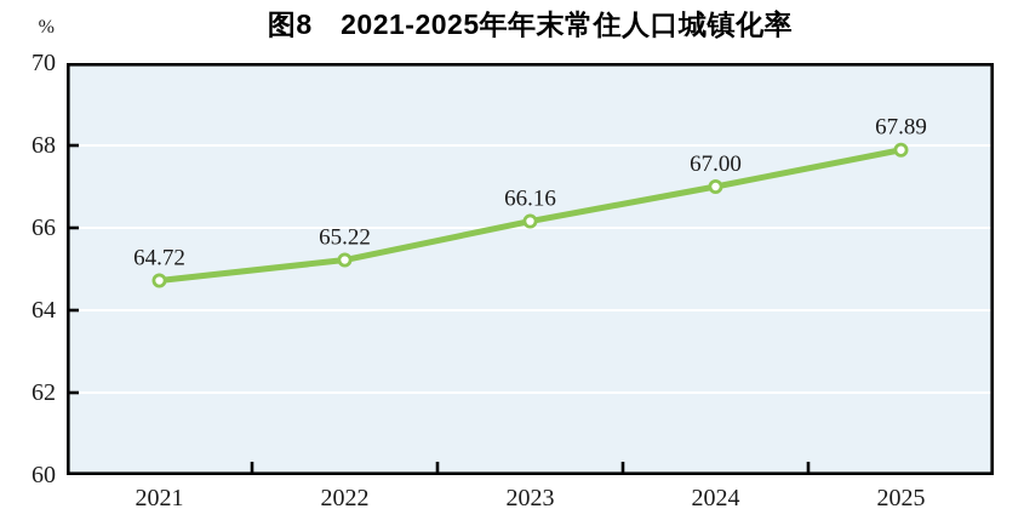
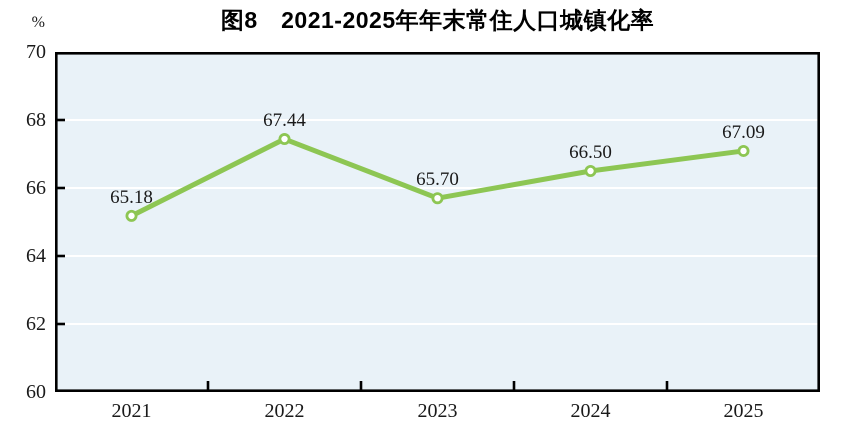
2021: 64.72 -> 65.18
2022: 65.22 -> 67.44
2023: 66.16 -> 65.70
2024: 67.00 -> 66.50
2025: 67.89 -> 67.09
